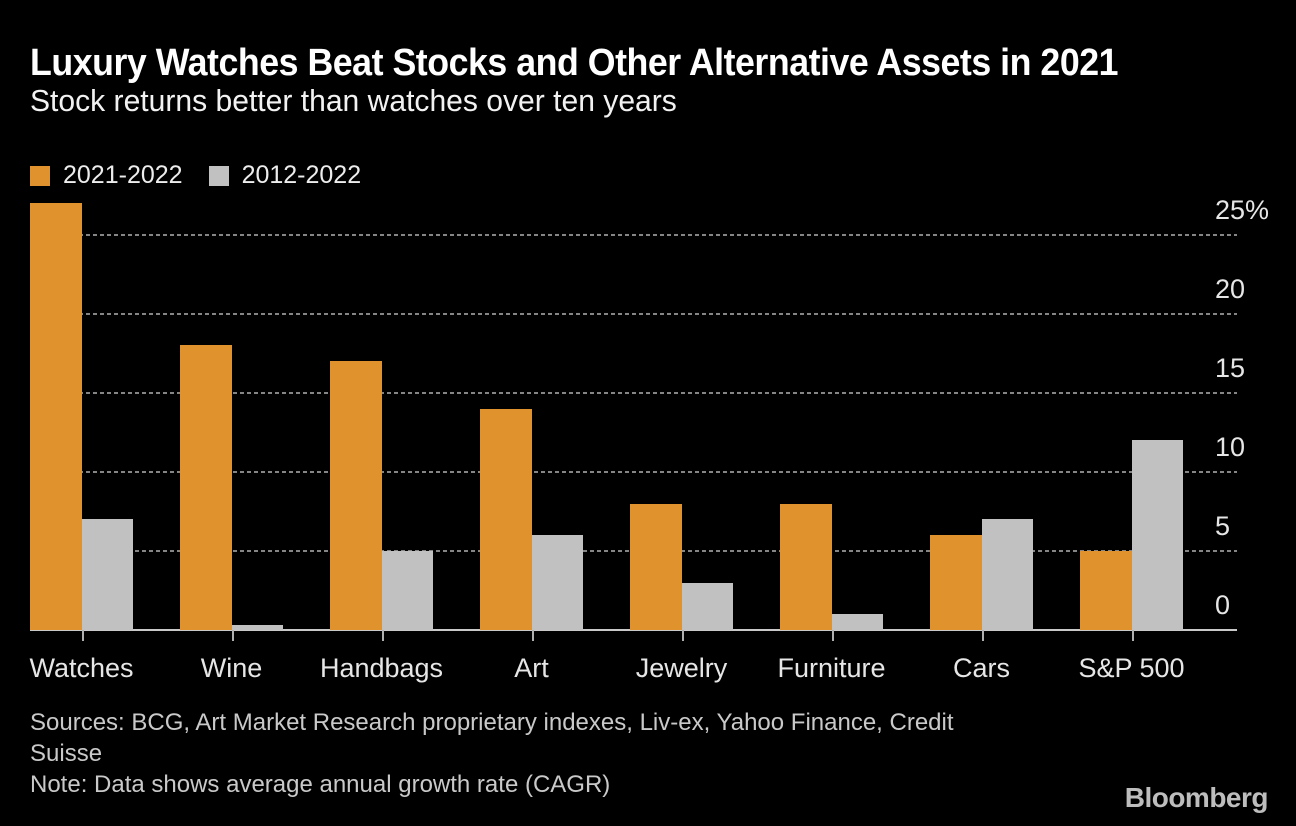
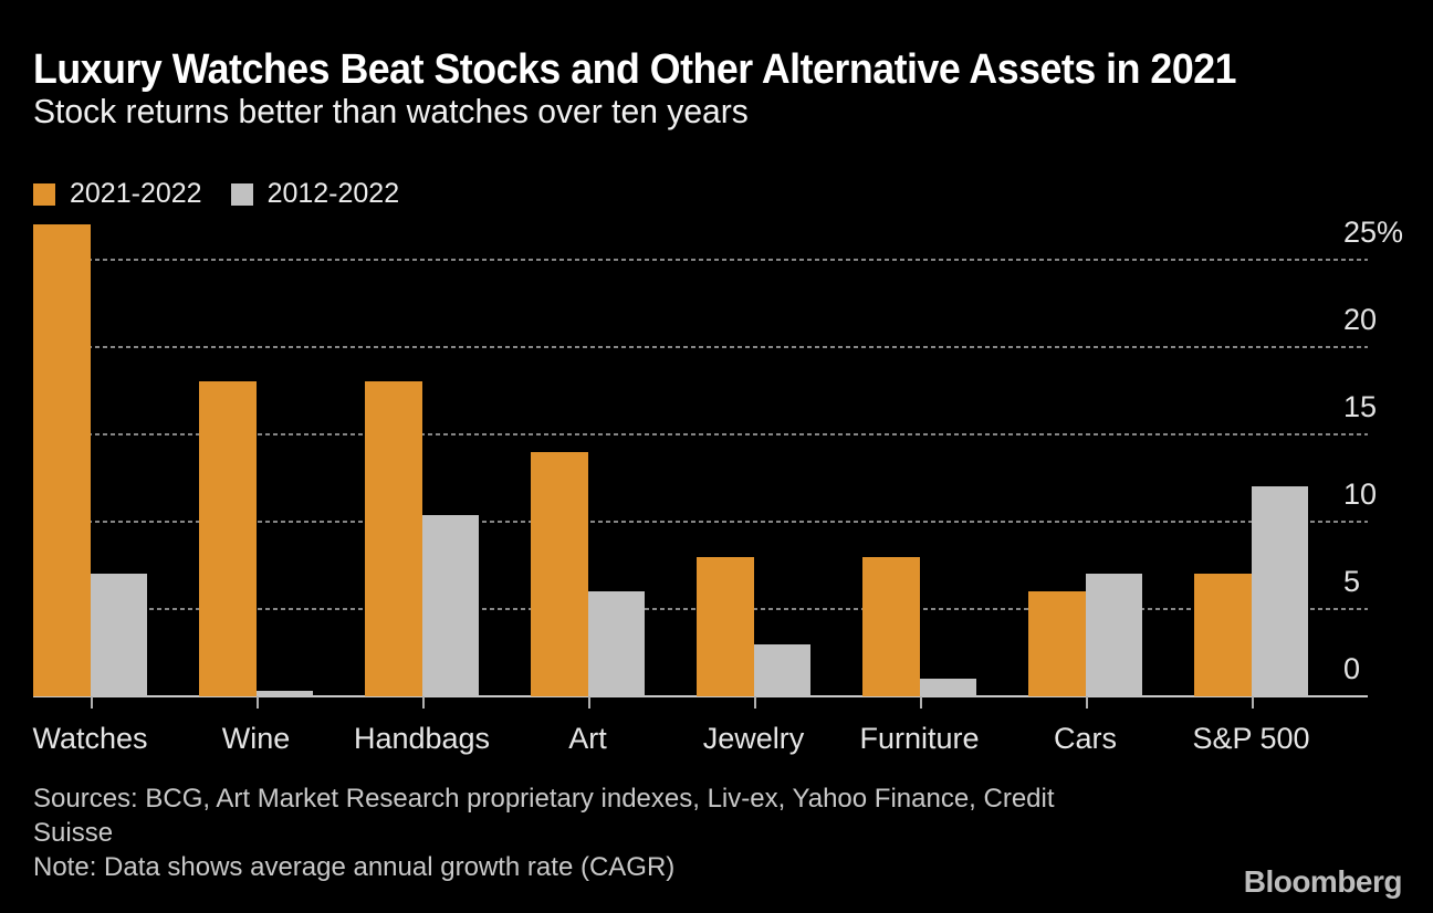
2021-2022/Handbags: 17% -> 18%
2012-2022/Handbags: 5.0% -> 10.4%
2021-2022/S&P 500: 5% -> 7%
